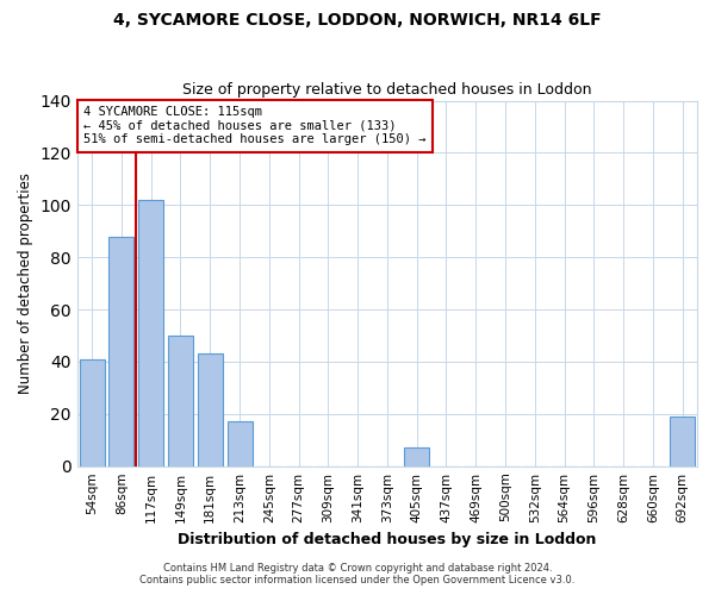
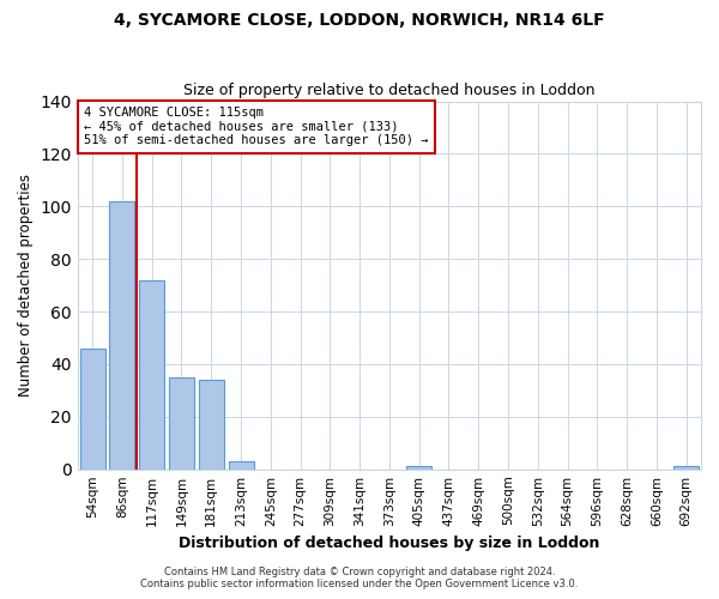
54sqm: 41 -> 46
86sqm: 88 -> 102
117sqm: 102 -> 72
149sqm: 50 -> 35
181sqm: 43 -> 34
213sqm: 17 -> 3
405sqm: 7 -> 1
692sqm: 19 -> 1
